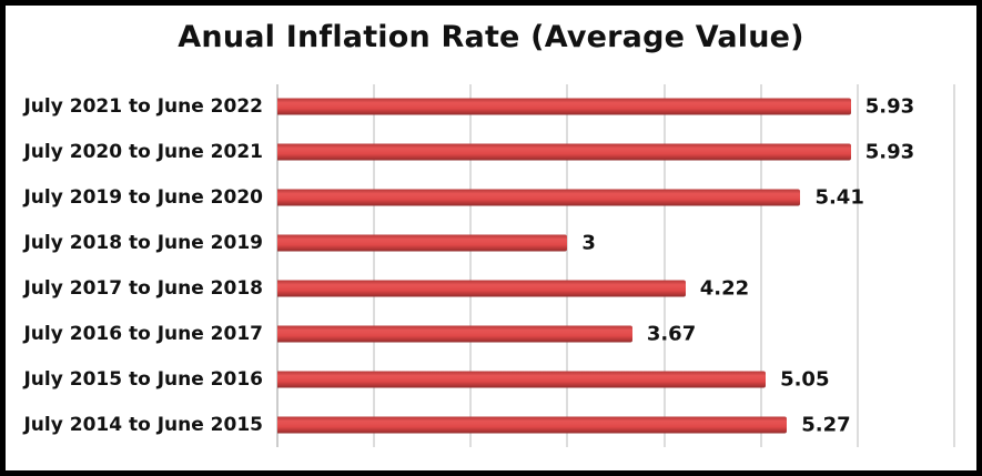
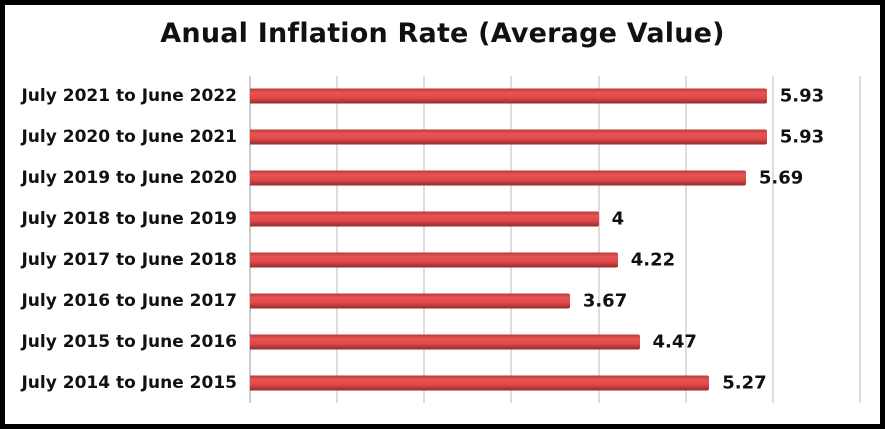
July 2019 to June 2020: 5.41 -> 5.69
July 2018 to June 2019: 3 -> 4
July 2015 to June 2016: 5.05 -> 4.47
